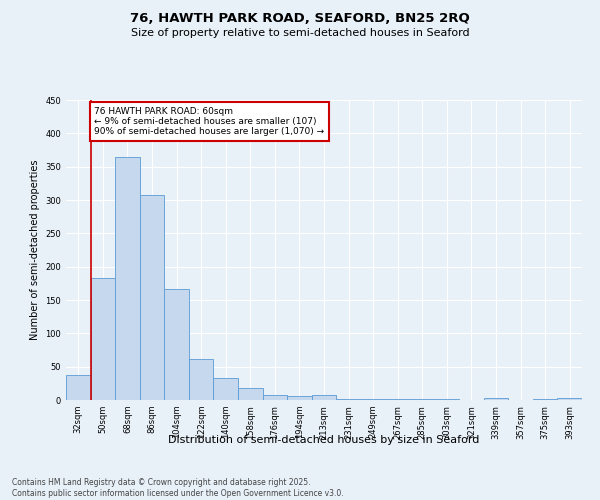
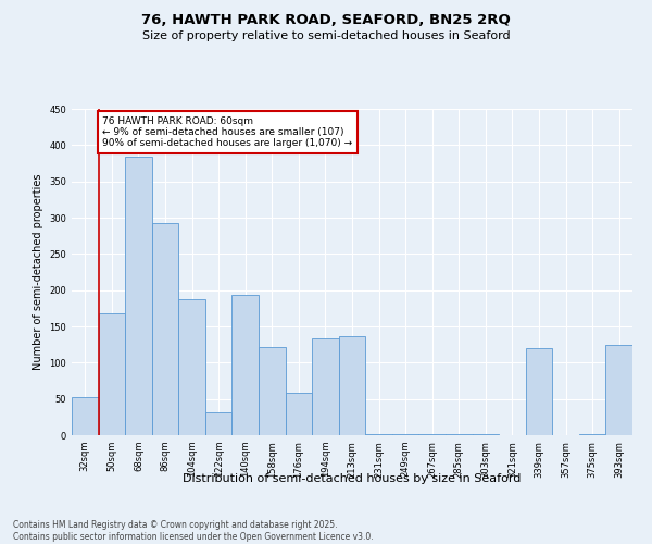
32sqm: 37 -> 52
50sqm: 183 -> 168
68sqm: 365 -> 384
86sqm: 307 -> 292
104sqm: 167 -> 188
122sqm: 61 -> 32
140sqm: 33 -> 194
158sqm: 18 -> 122
176sqm: 8 -> 58
194sqm: 6 -> 134
213sqm: 8 -> 136
339sqm: 3 -> 120
393sqm: 3 -> 124
